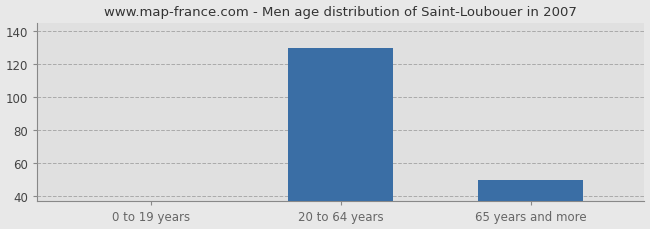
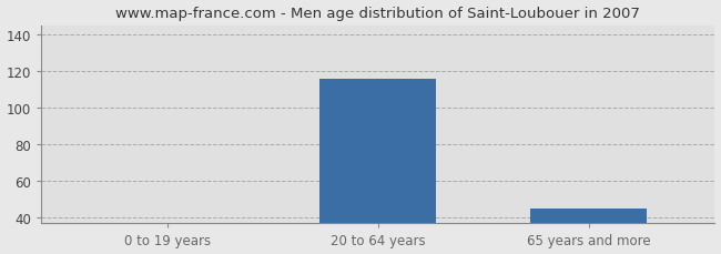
20 to 64 years: 130 -> 116
65 years and more: 50 -> 45
